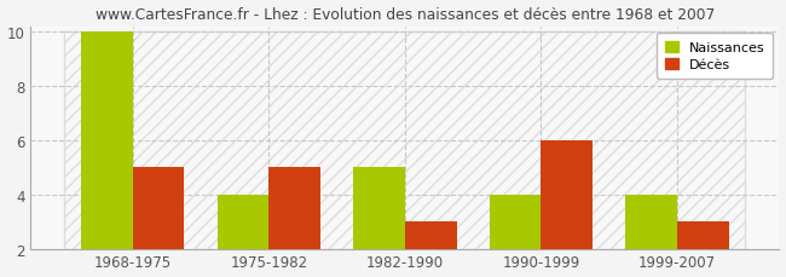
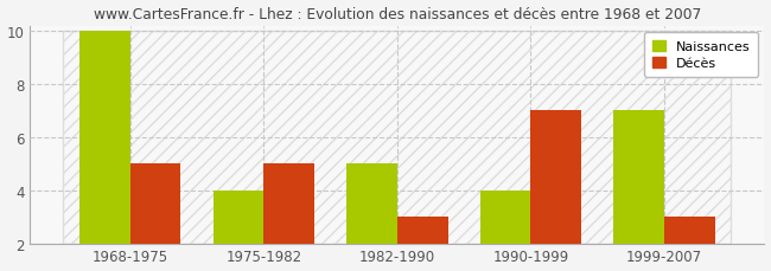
Décès/1990-1999: 6 -> 7
Naissances/1999-2007: 4 -> 7
